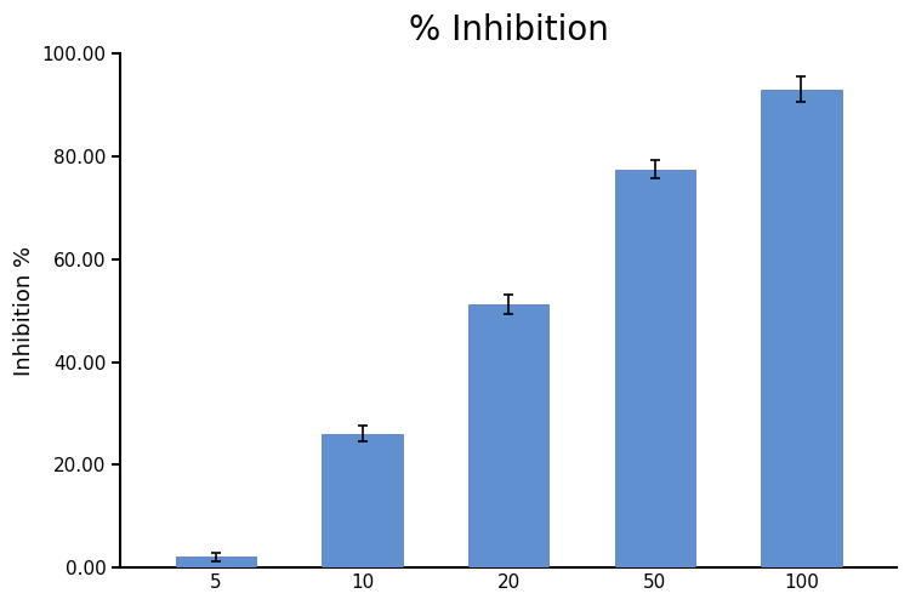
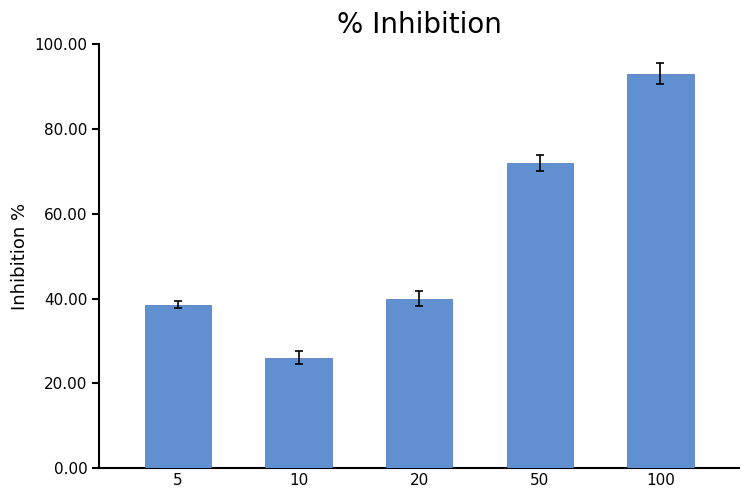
5: 2.1 -> 38.5
20: 51.2 -> 40.0
50: 77.5 -> 72.0
